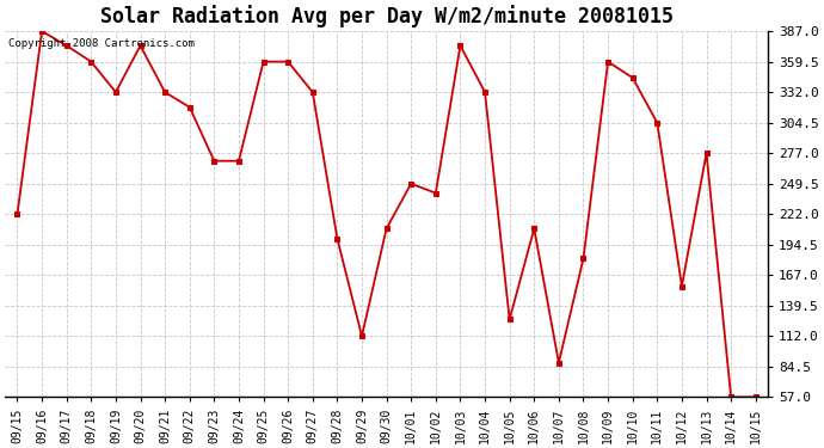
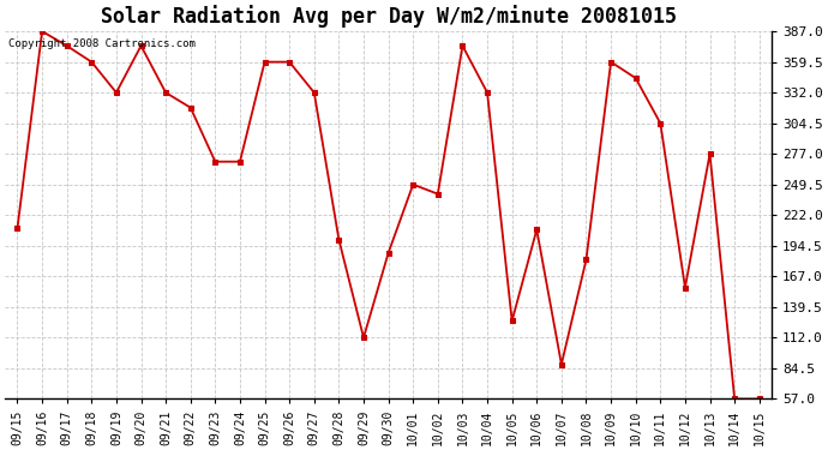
09/15: 222 -> 210
09/30: 209 -> 188
